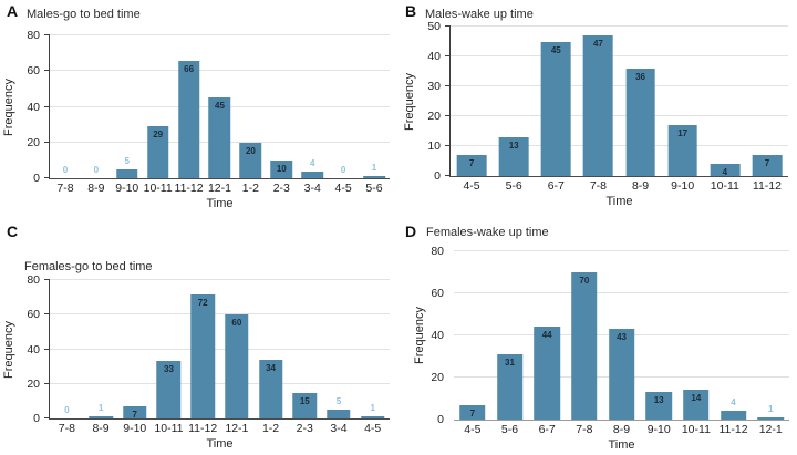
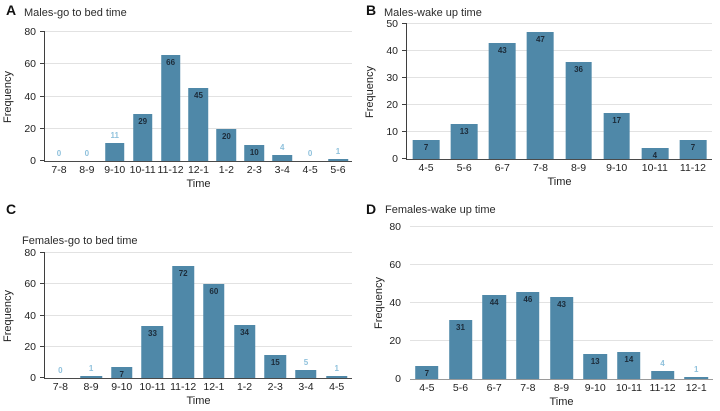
Males-go to bed time/9-10: 5 -> 11
Males-wake up time/6-7: 45 -> 43
Females-wake up time/7-8: 70 -> 46
